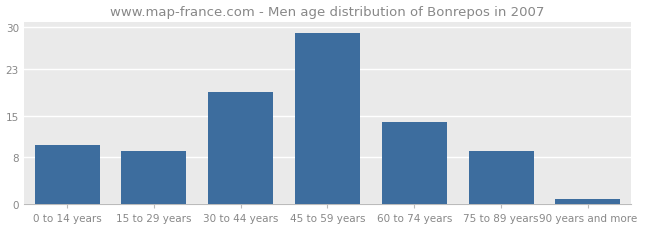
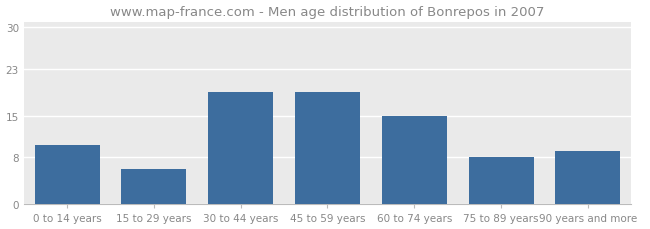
15 to 29 years: 9 -> 6
45 to 59 years: 29 -> 19
60 to 74 years: 14 -> 15
75 to 89 years: 9 -> 8
90 years and more: 1 -> 9
